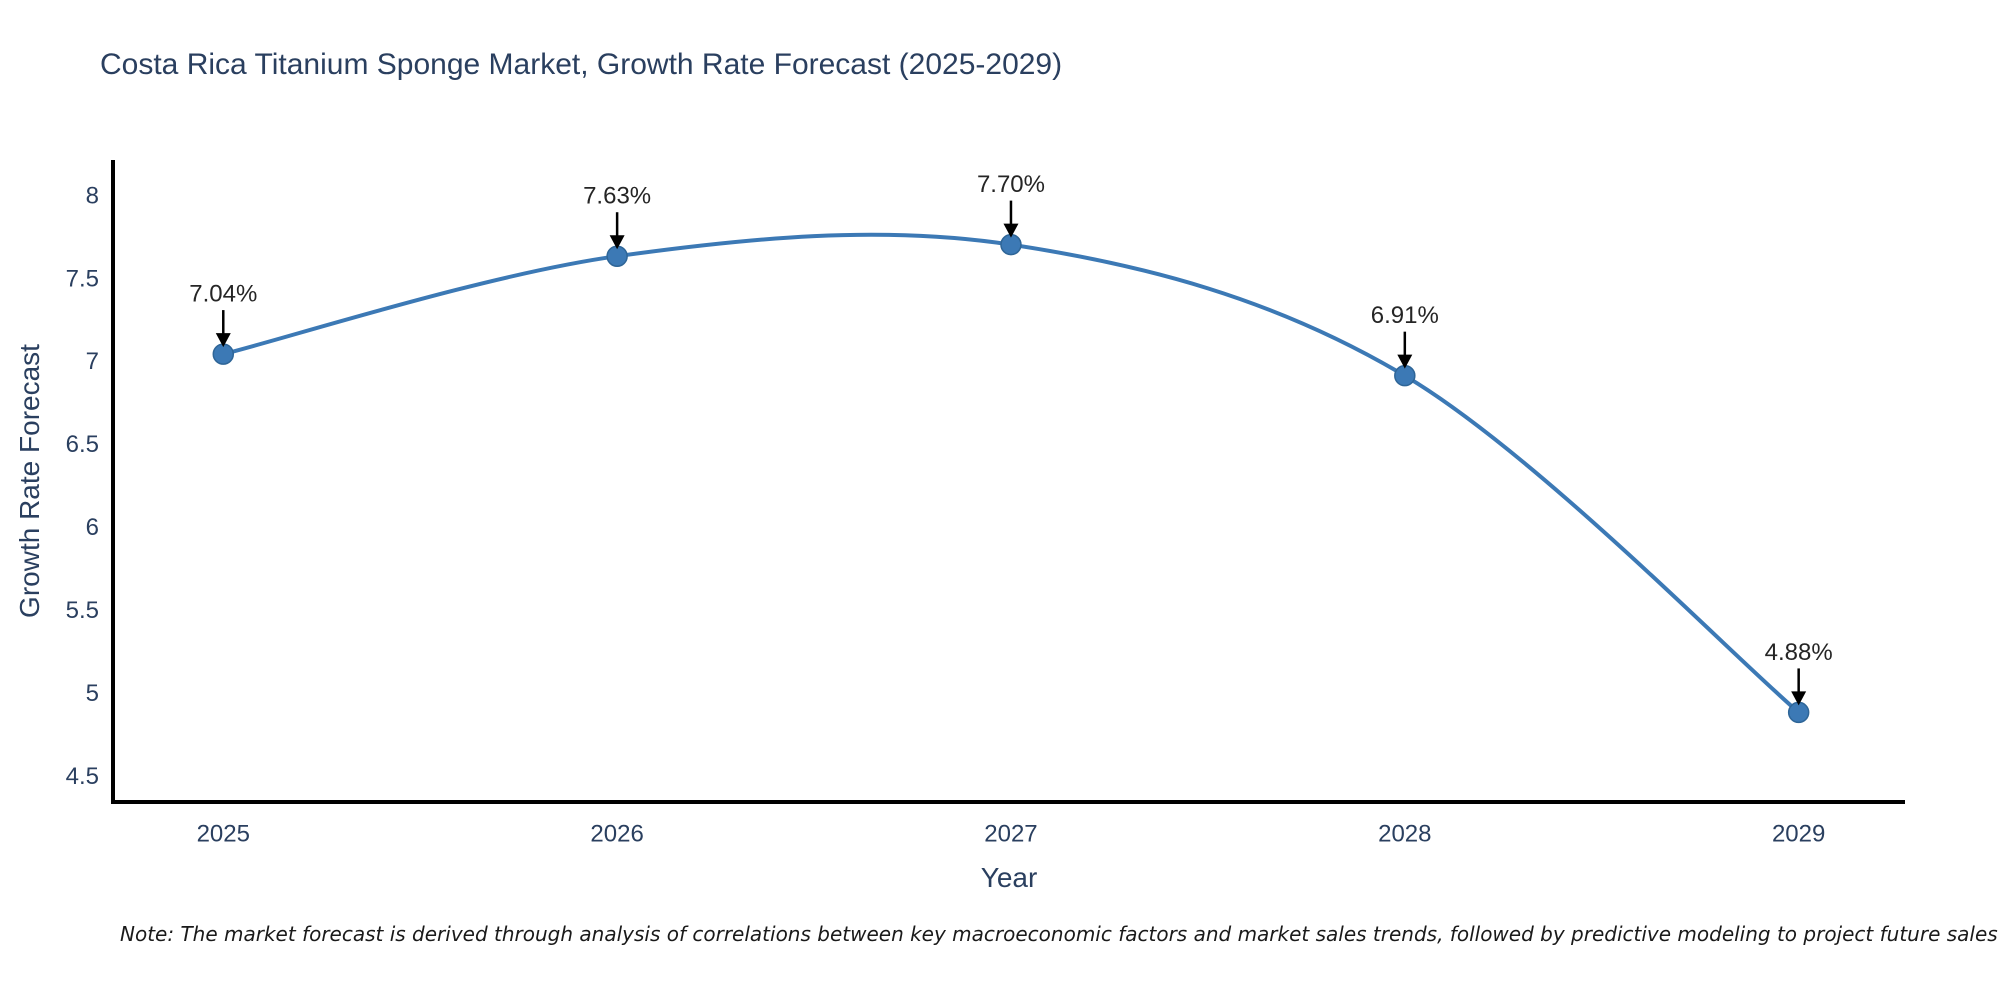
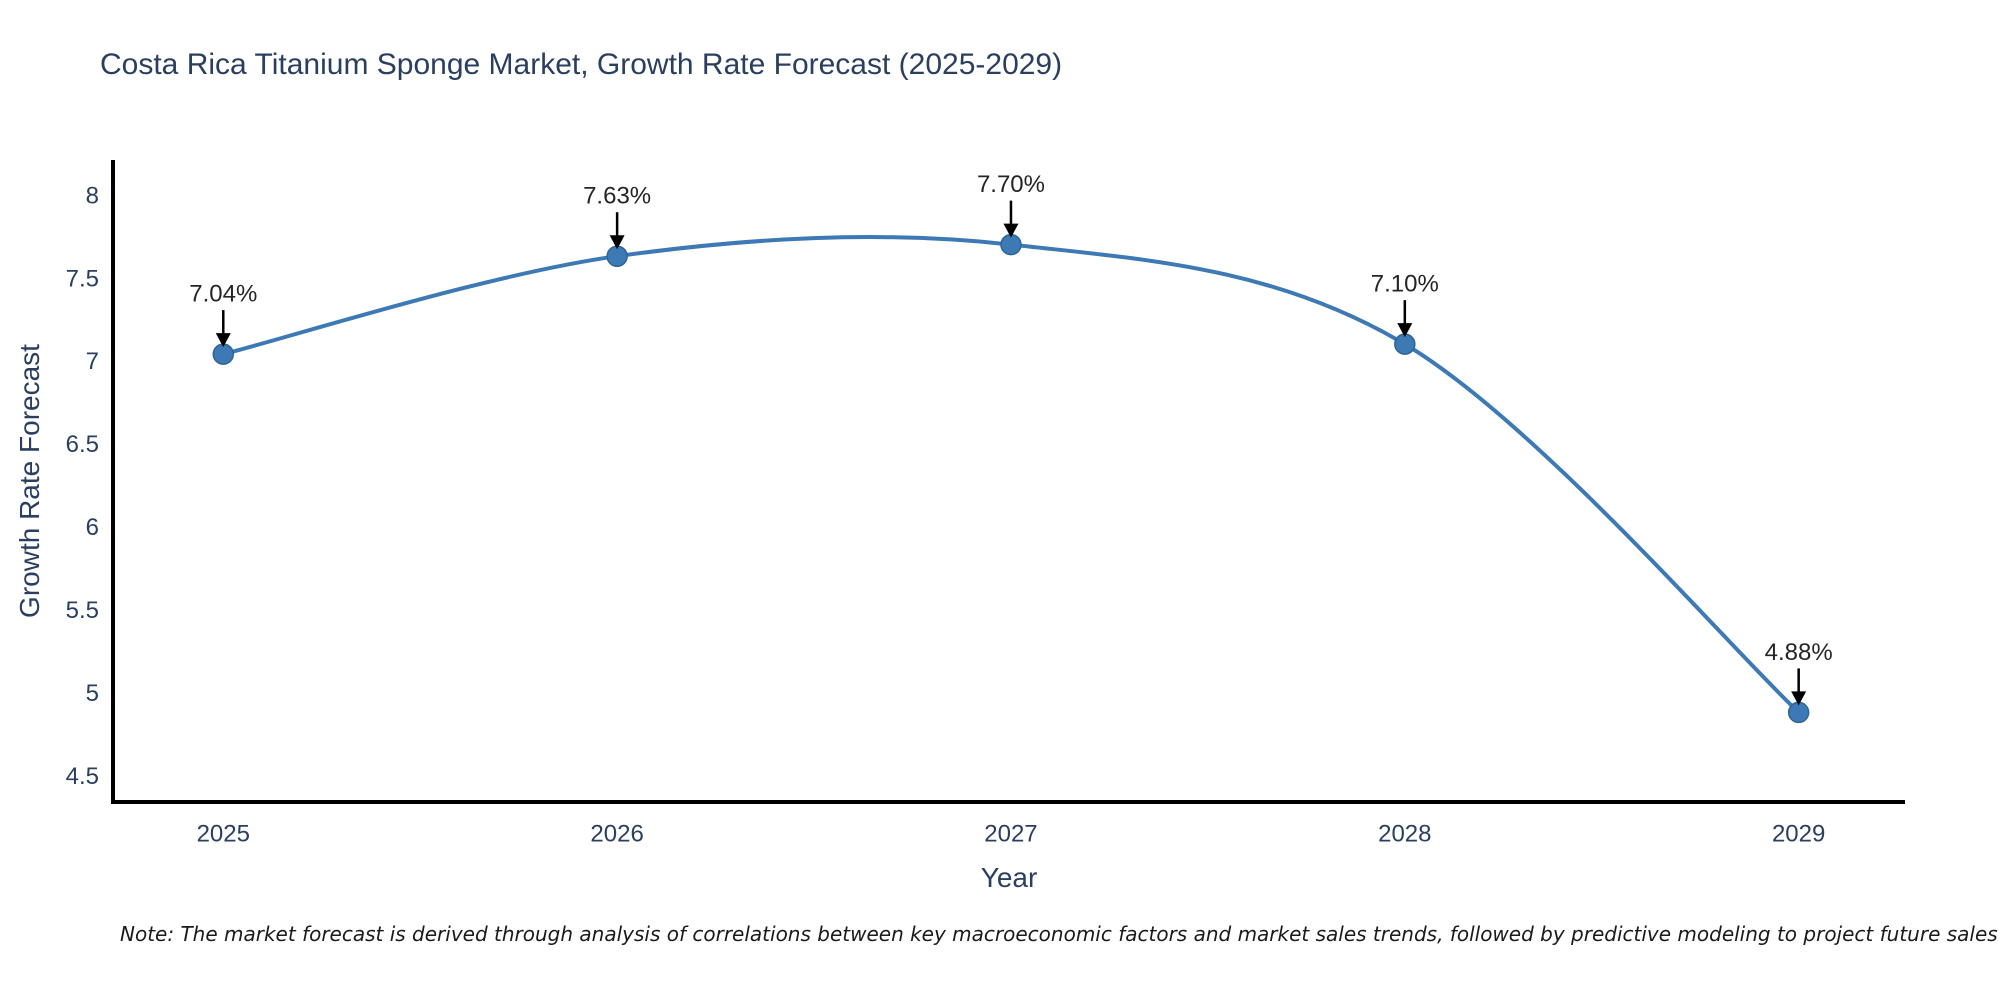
2028: 6.91% -> 7.10%
